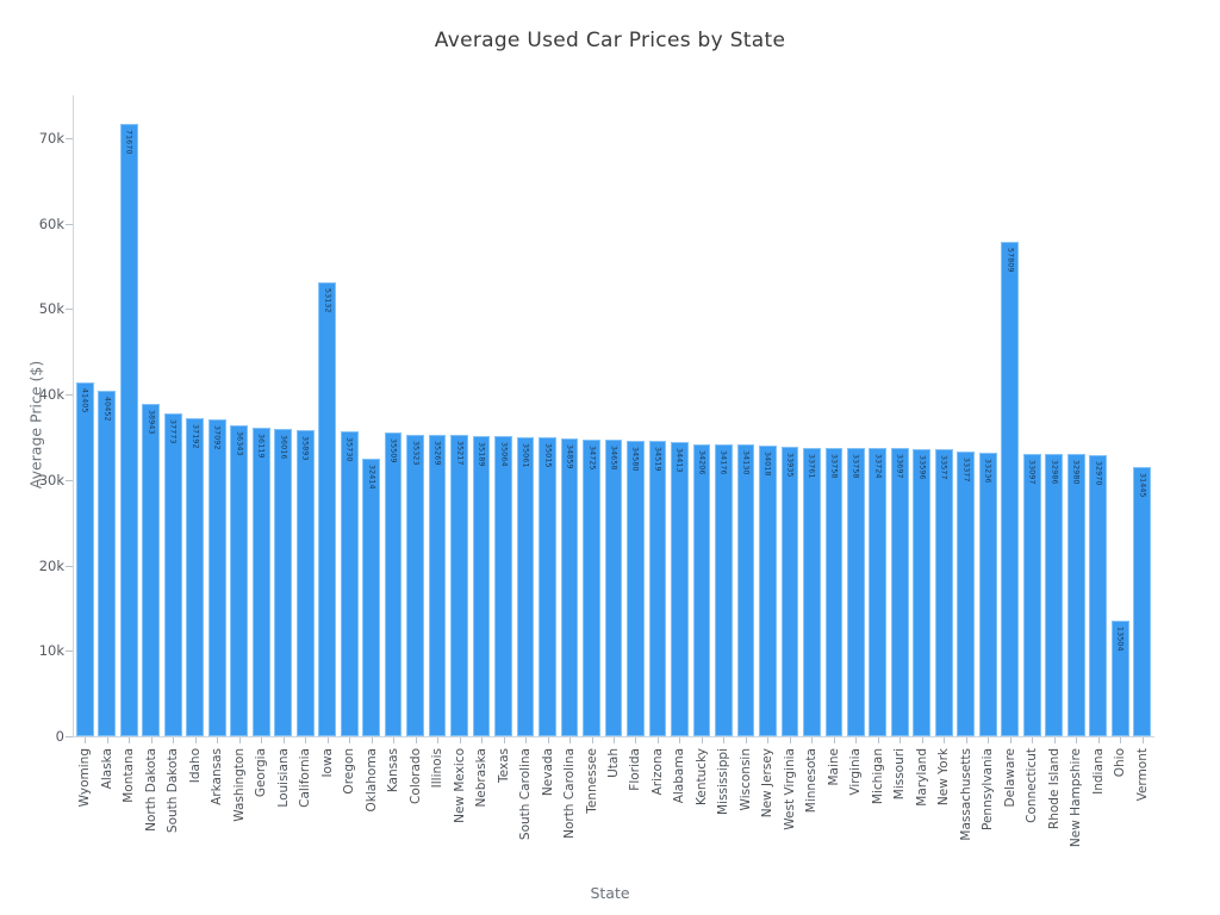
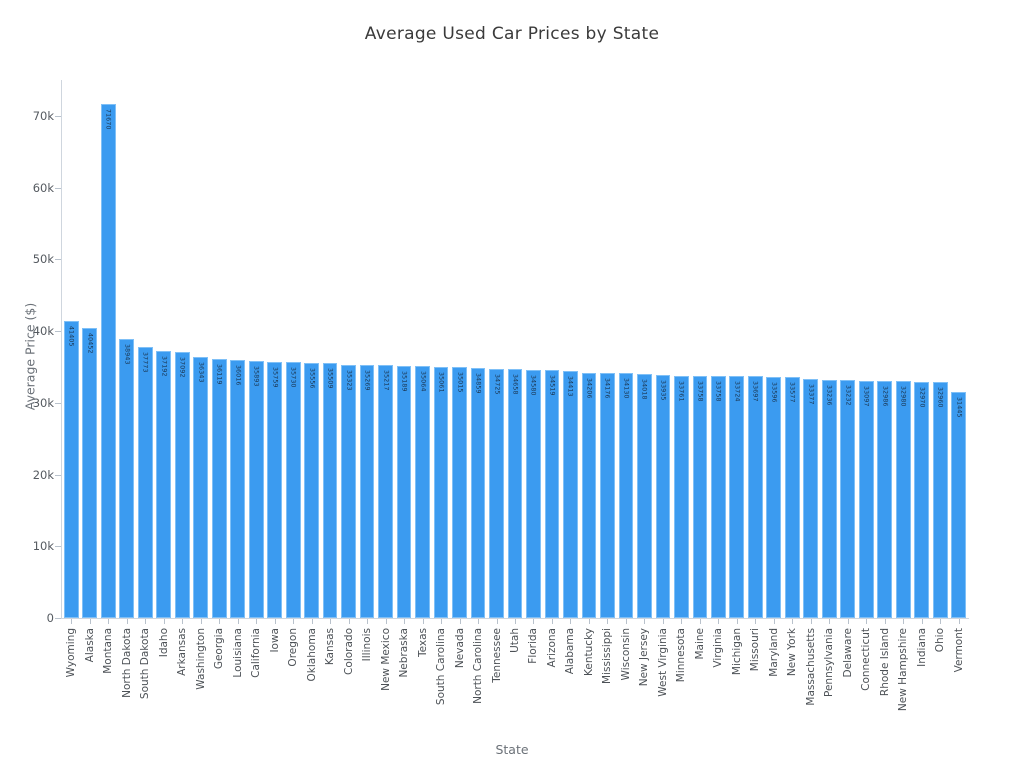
Iowa: 53132 -> 35759
Oklahoma: 32414 -> 35556
Delaware: 57809 -> 33232
Ohio: 13504 -> 32960
